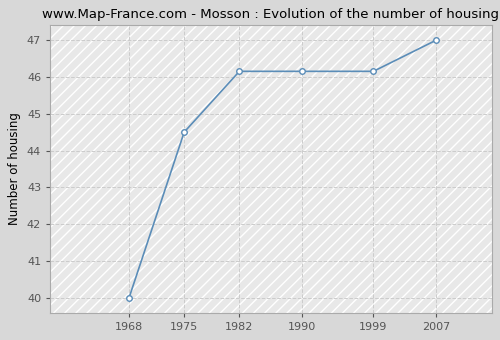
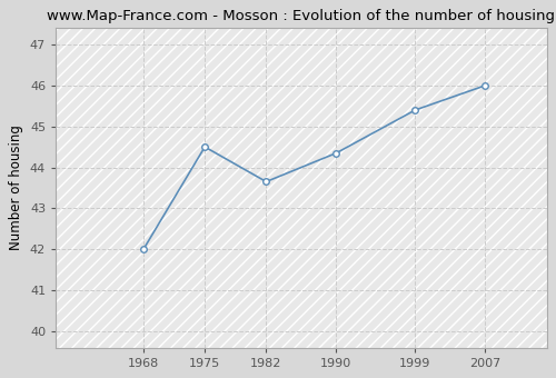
1968: 40.00 -> 42.00
1982: 46.15 -> 43.65
1990: 46.15 -> 44.35
1999: 46.15 -> 45.40
2007: 47.00 -> 46.00
